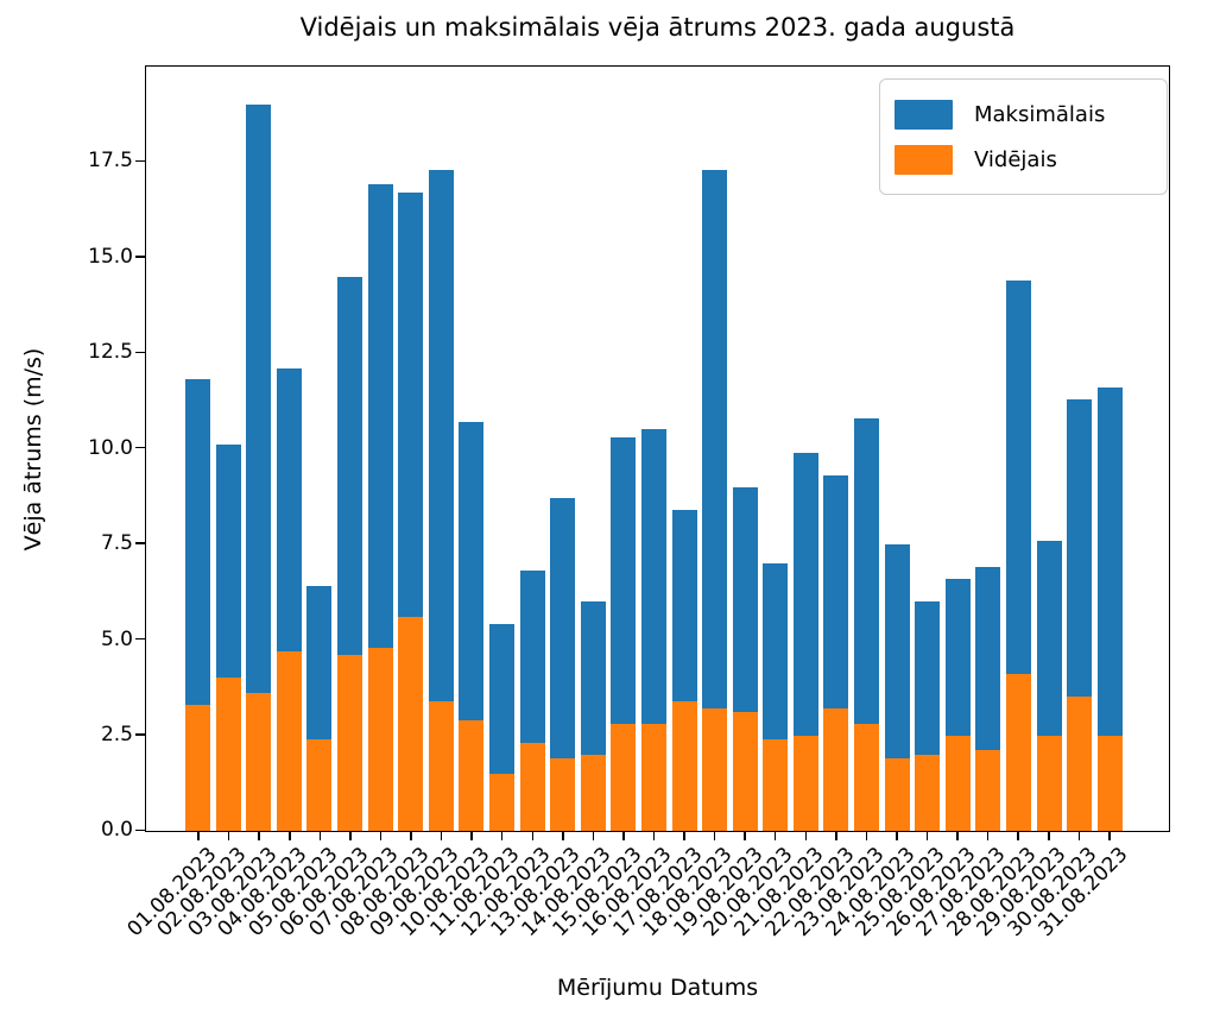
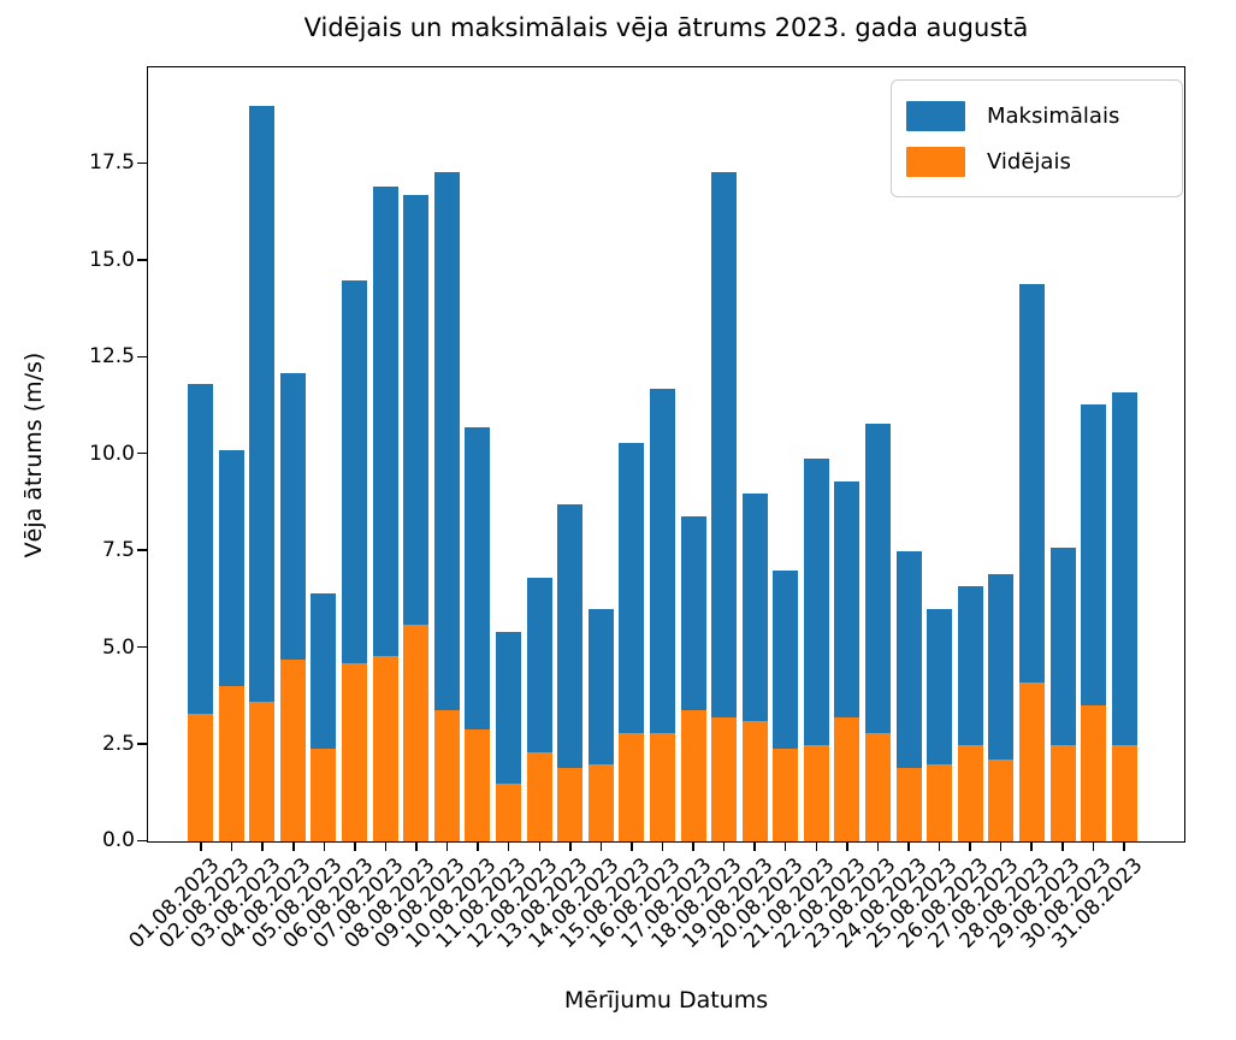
Maksimālais/16.08.2023: 10.5 -> 11.7
